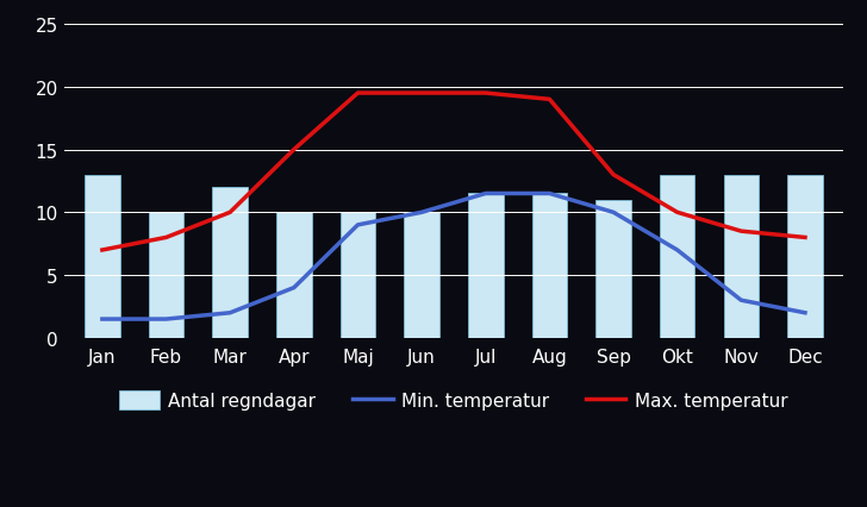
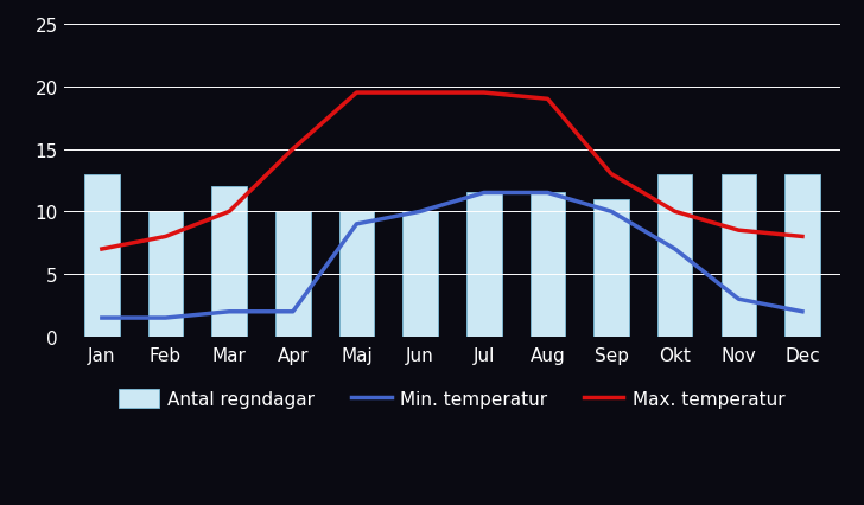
Min. temperatur/Apr: 4.0 -> 2.0
